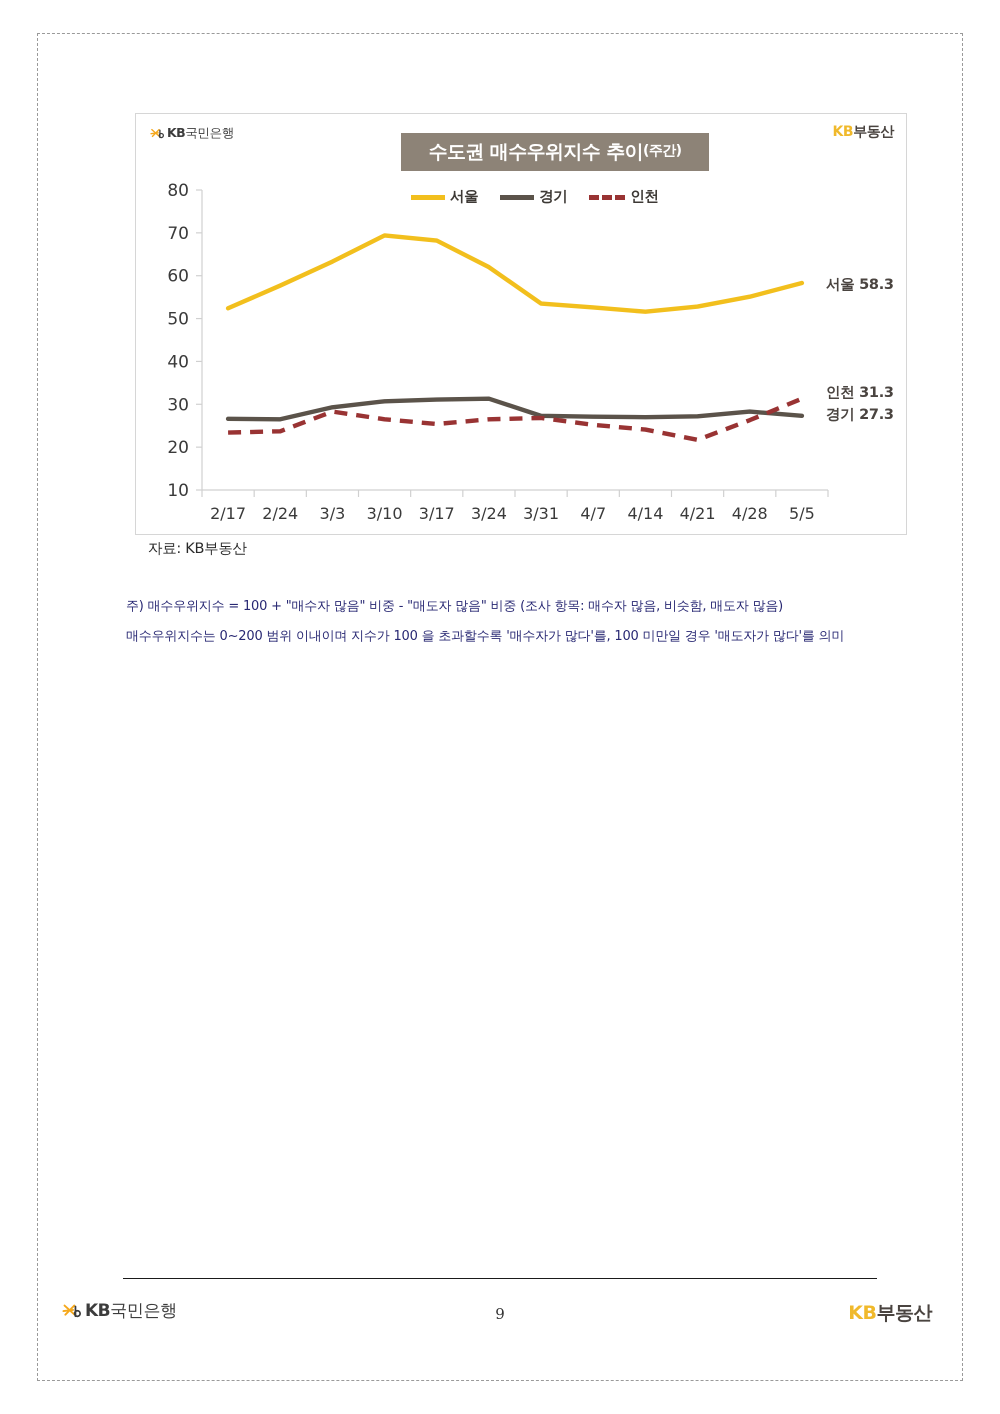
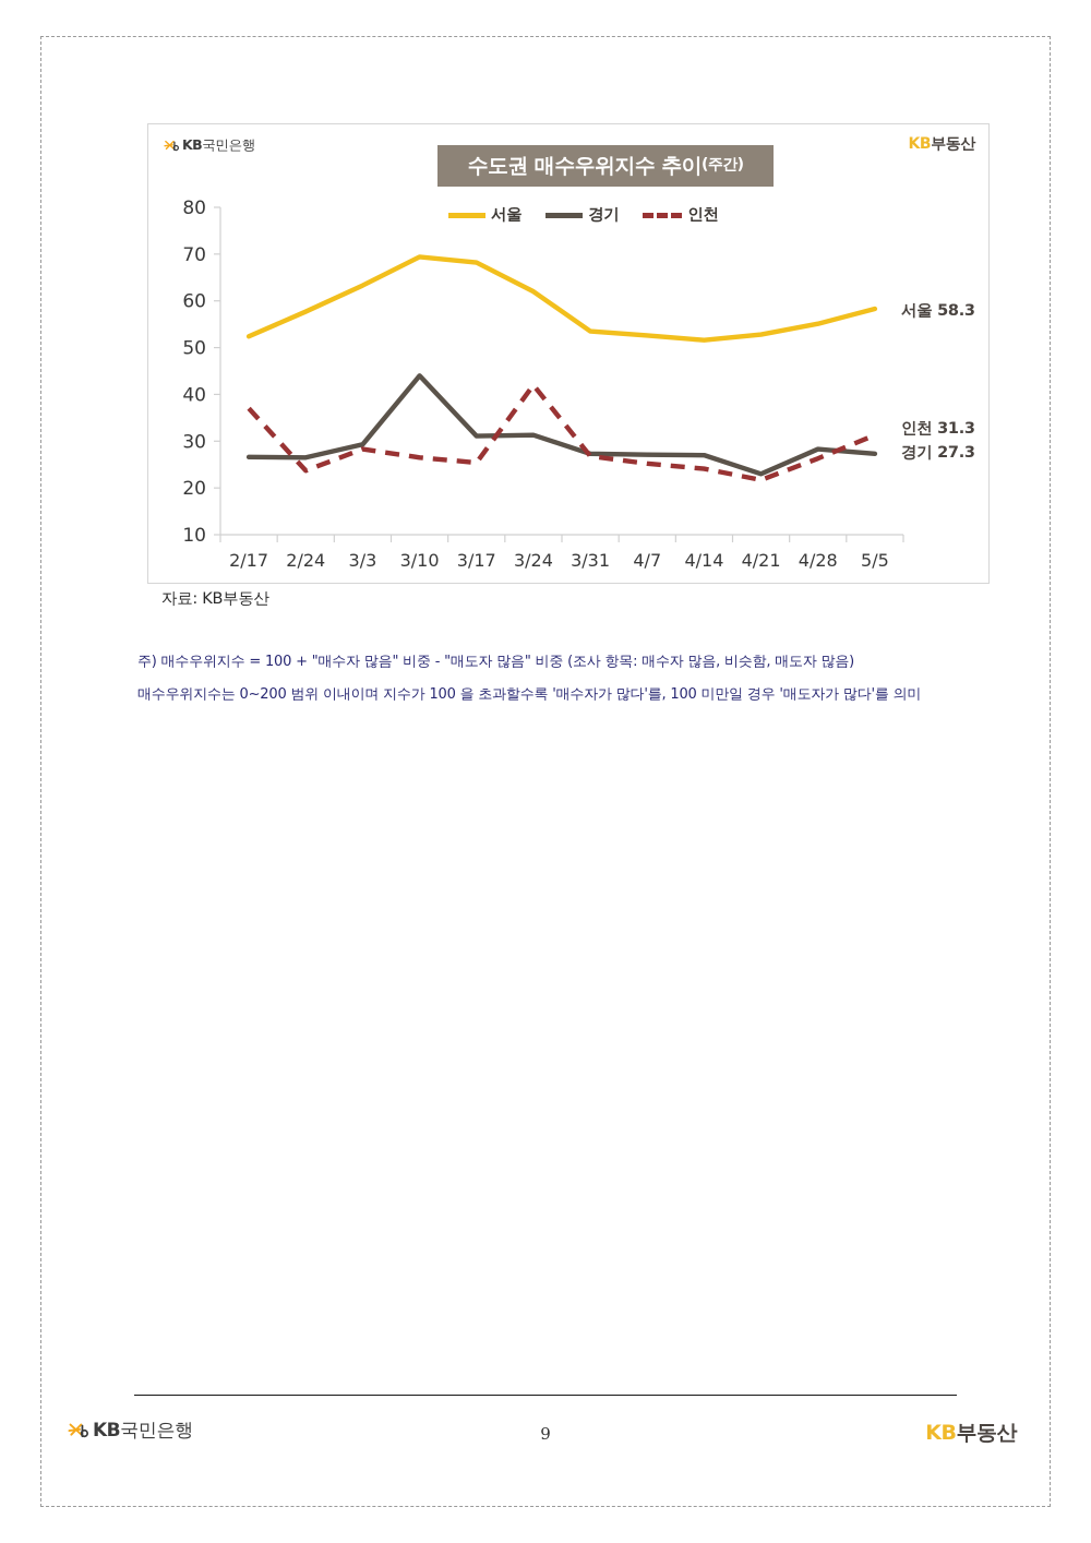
인천/2/17: 23 -> 37
경기/3/10: 31 -> 44
인천/3/24: 26 -> 42
경기/4/21: 27 -> 23
